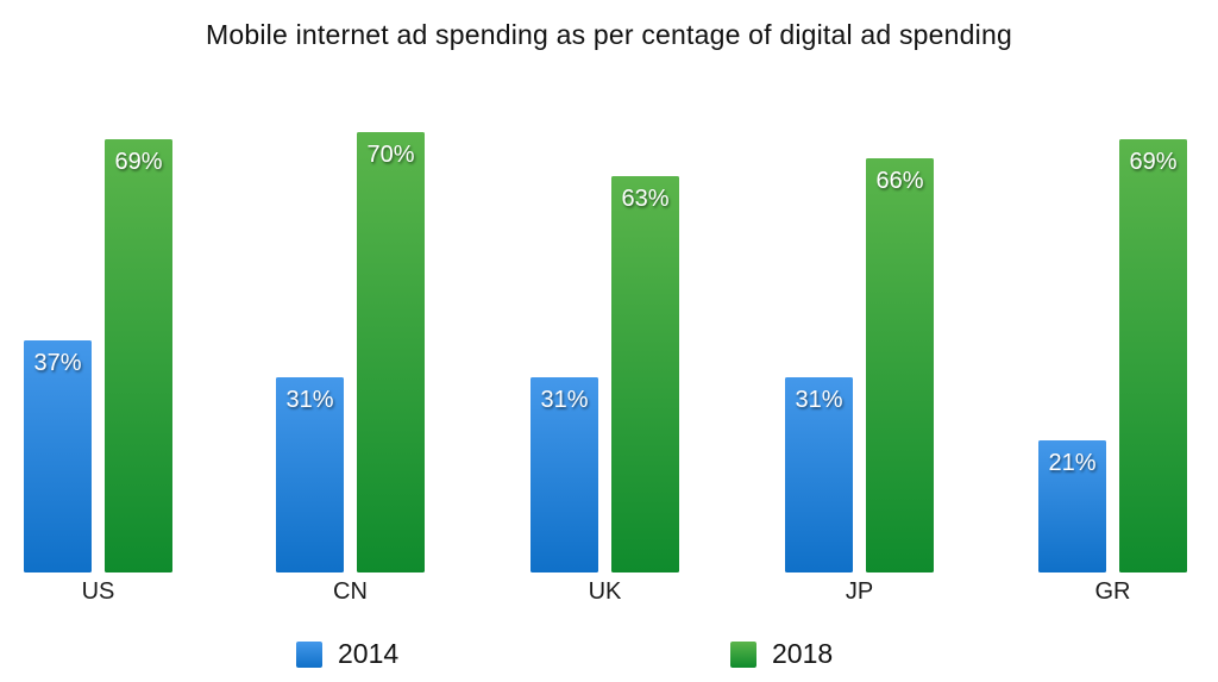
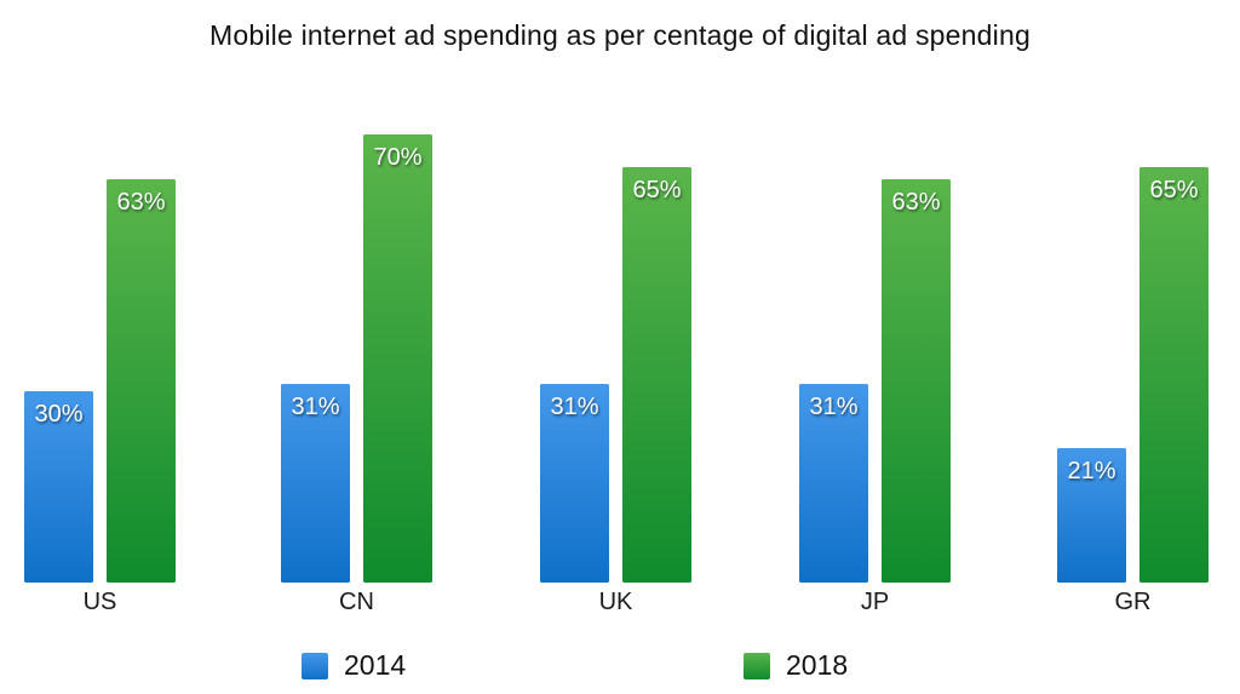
2014/US: 37% -> 30%
2018/US: 69% -> 63%
2018/UK: 63% -> 65%
2018/JP: 66% -> 63%
2018/GR: 69% -> 65%
